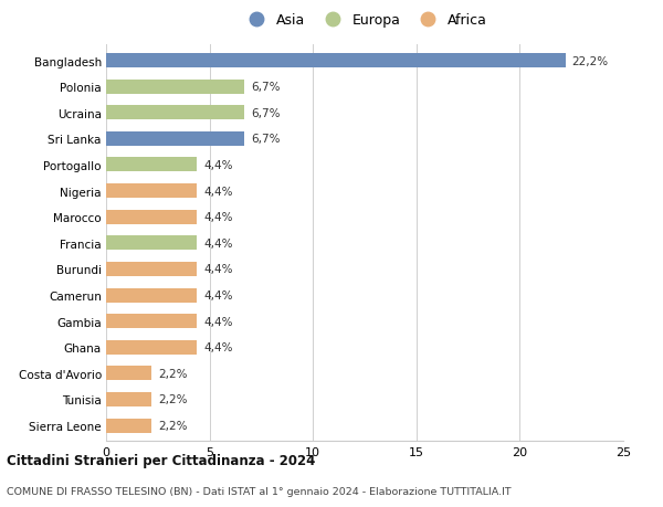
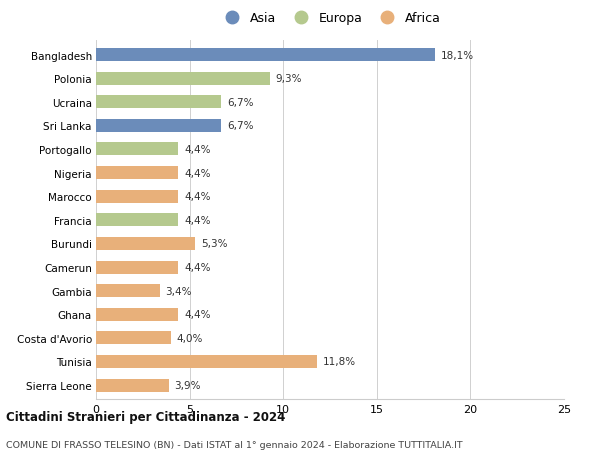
Bangladesh: 22,2% -> 18,1%
Polonia: 6,7% -> 9,3%
Burundi: 4,4% -> 5,3%
Gambia: 4,4% -> 3,4%
Costa d'Avorio: 2,2% -> 4,0%
Tunisia: 2,2% -> 11,8%
Sierra Leone: 2,2% -> 3,9%
